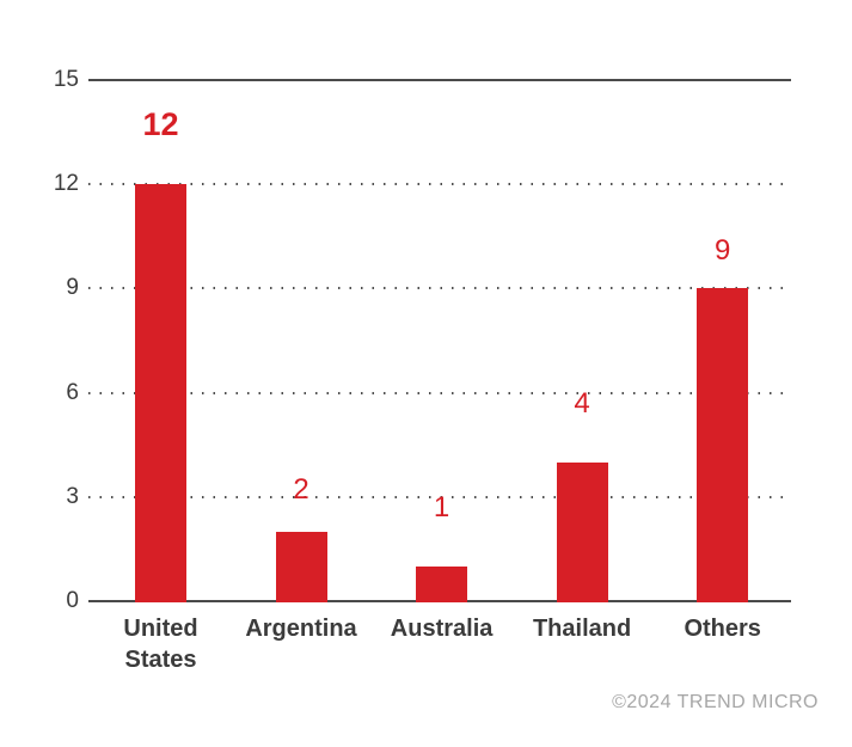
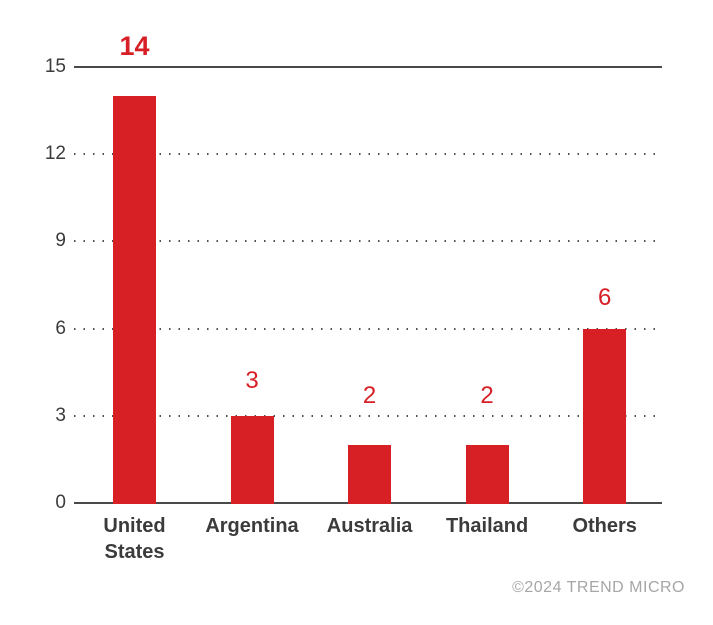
United States: 12 -> 14
Argentina: 2 -> 3
Australia: 1 -> 2
Thailand: 4 -> 2
Others: 9 -> 6
